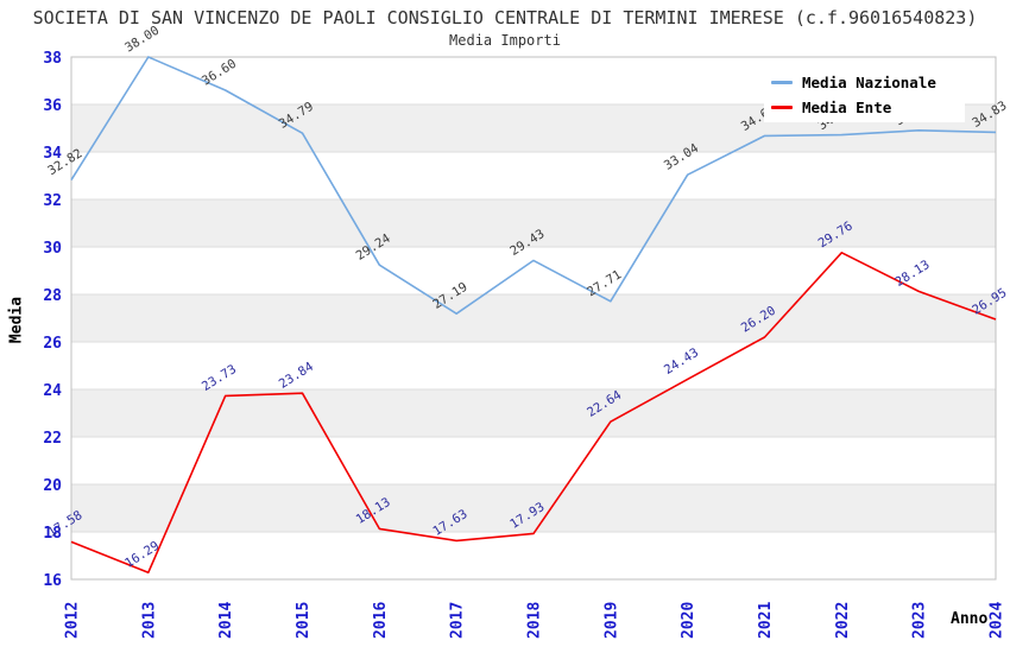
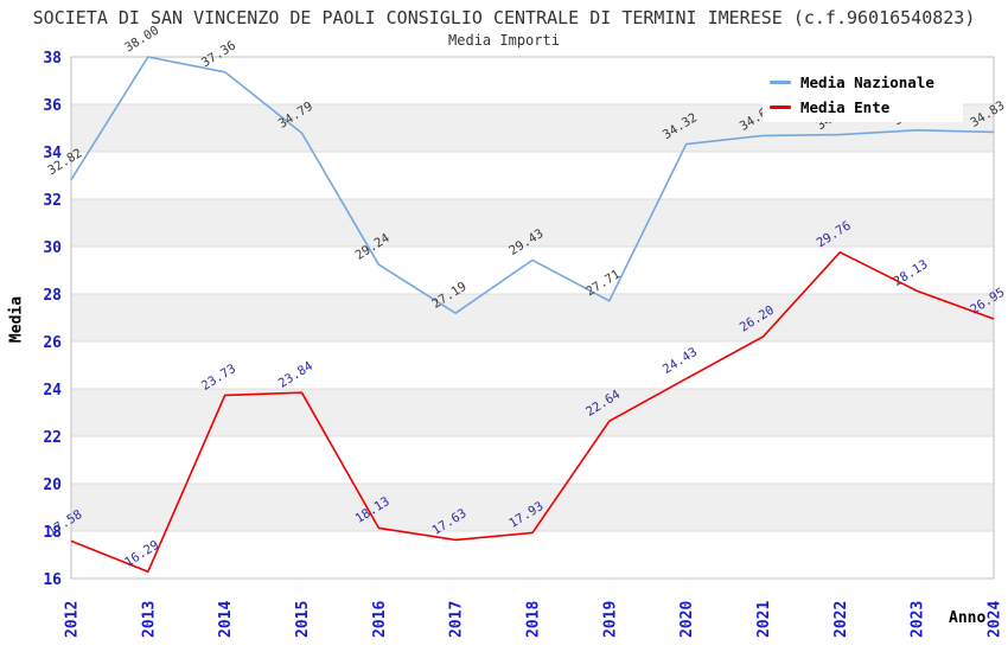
Media Nazionale/2014: 36.60 -> 37.36
Media Nazionale/2020: 33.04 -> 34.32
